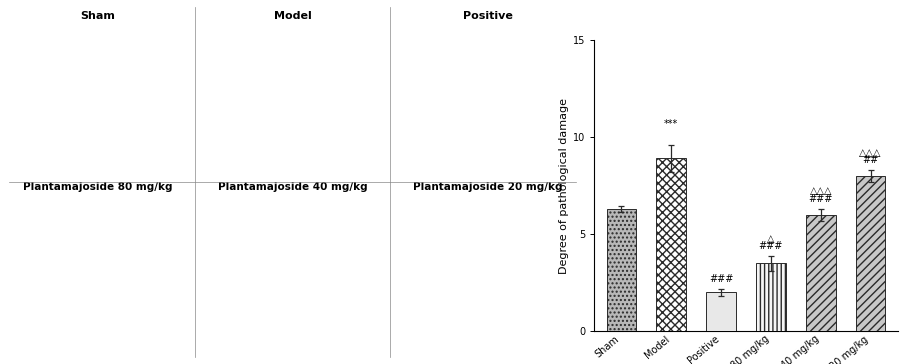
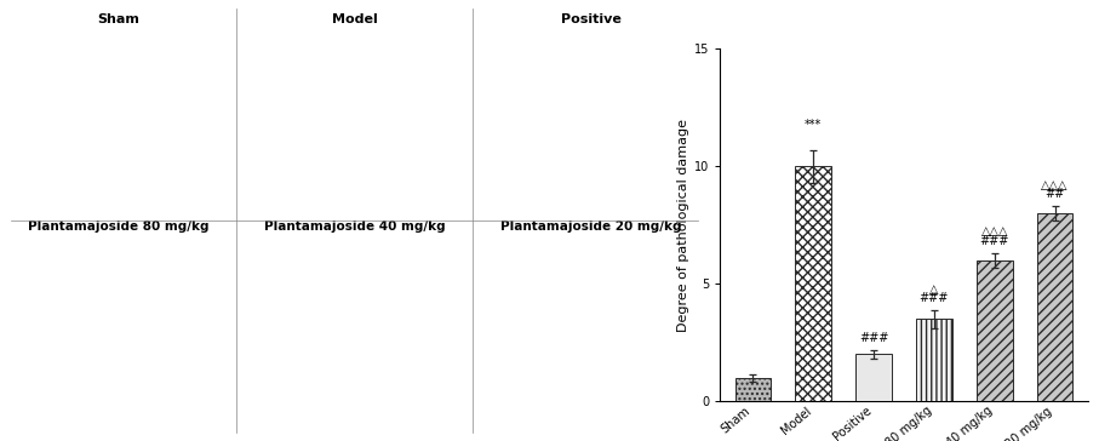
Sham: 6.3 -> 1.0
Model: 8.9 -> 10.0
